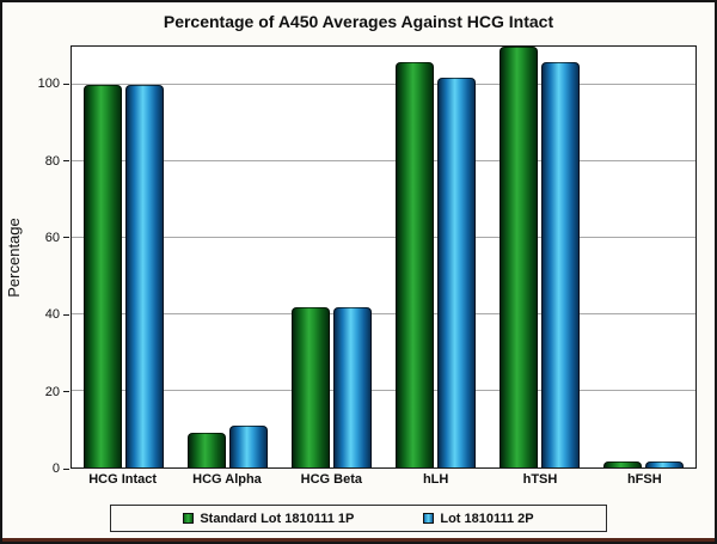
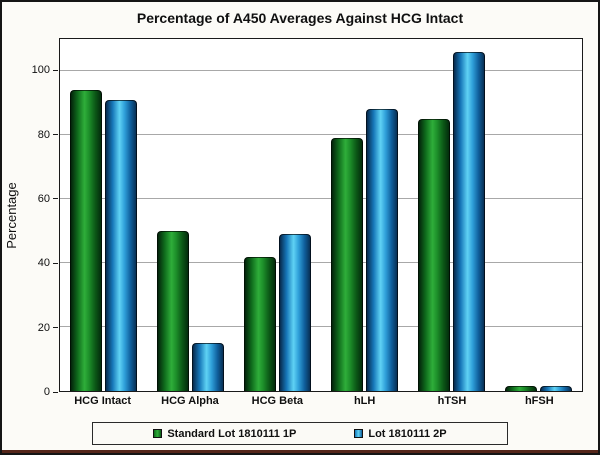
Standard Lot 1810111 1P/HCG Intact: 100 -> 94
Lot 1810111 2P/HCG Intact: 100 -> 91
Standard Lot 1810111 1P/HCG Alpha: 9 -> 50
Lot 1810111 2P/HCG Alpha: 11 -> 15
Lot 1810111 2P/HCG Beta: 42 -> 49
Standard Lot 1810111 1P/hLH: 106 -> 79
Lot 1810111 2P/hLH: 102 -> 88
Standard Lot 1810111 1P/hTSH: 110 -> 85
